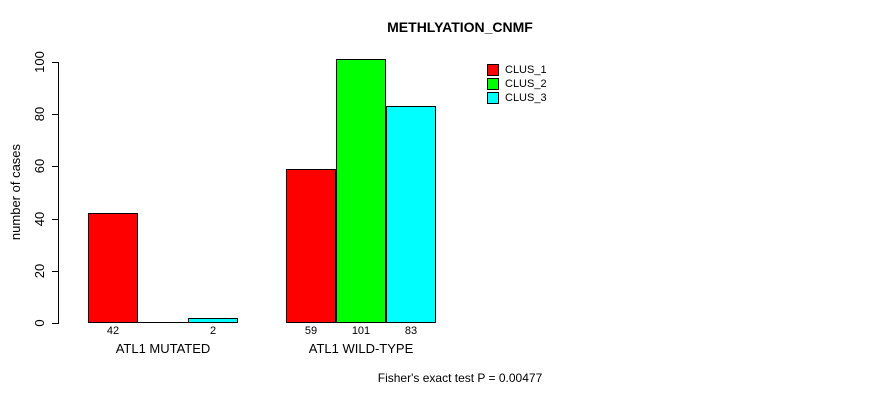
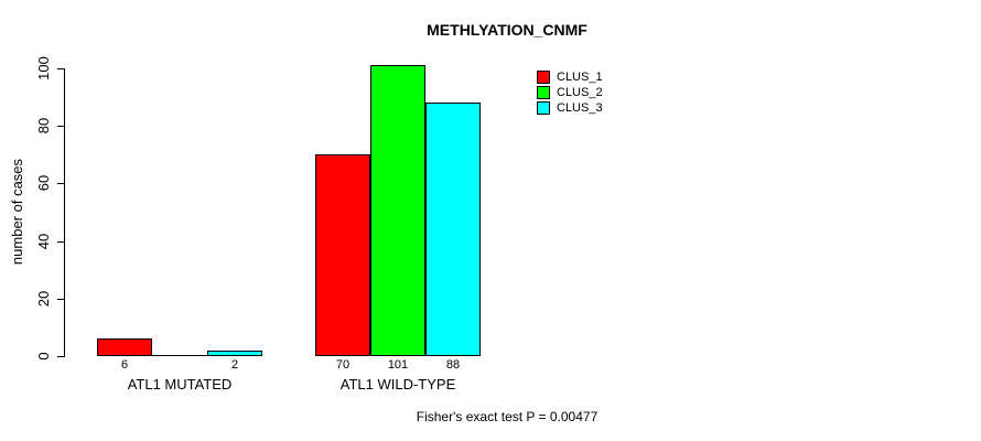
CLUS_1/ATL1 MUTATED: 42 -> 6
CLUS_1/ATL1 WILD-TYPE: 59 -> 70
CLUS_3/ATL1 WILD-TYPE: 83 -> 88
